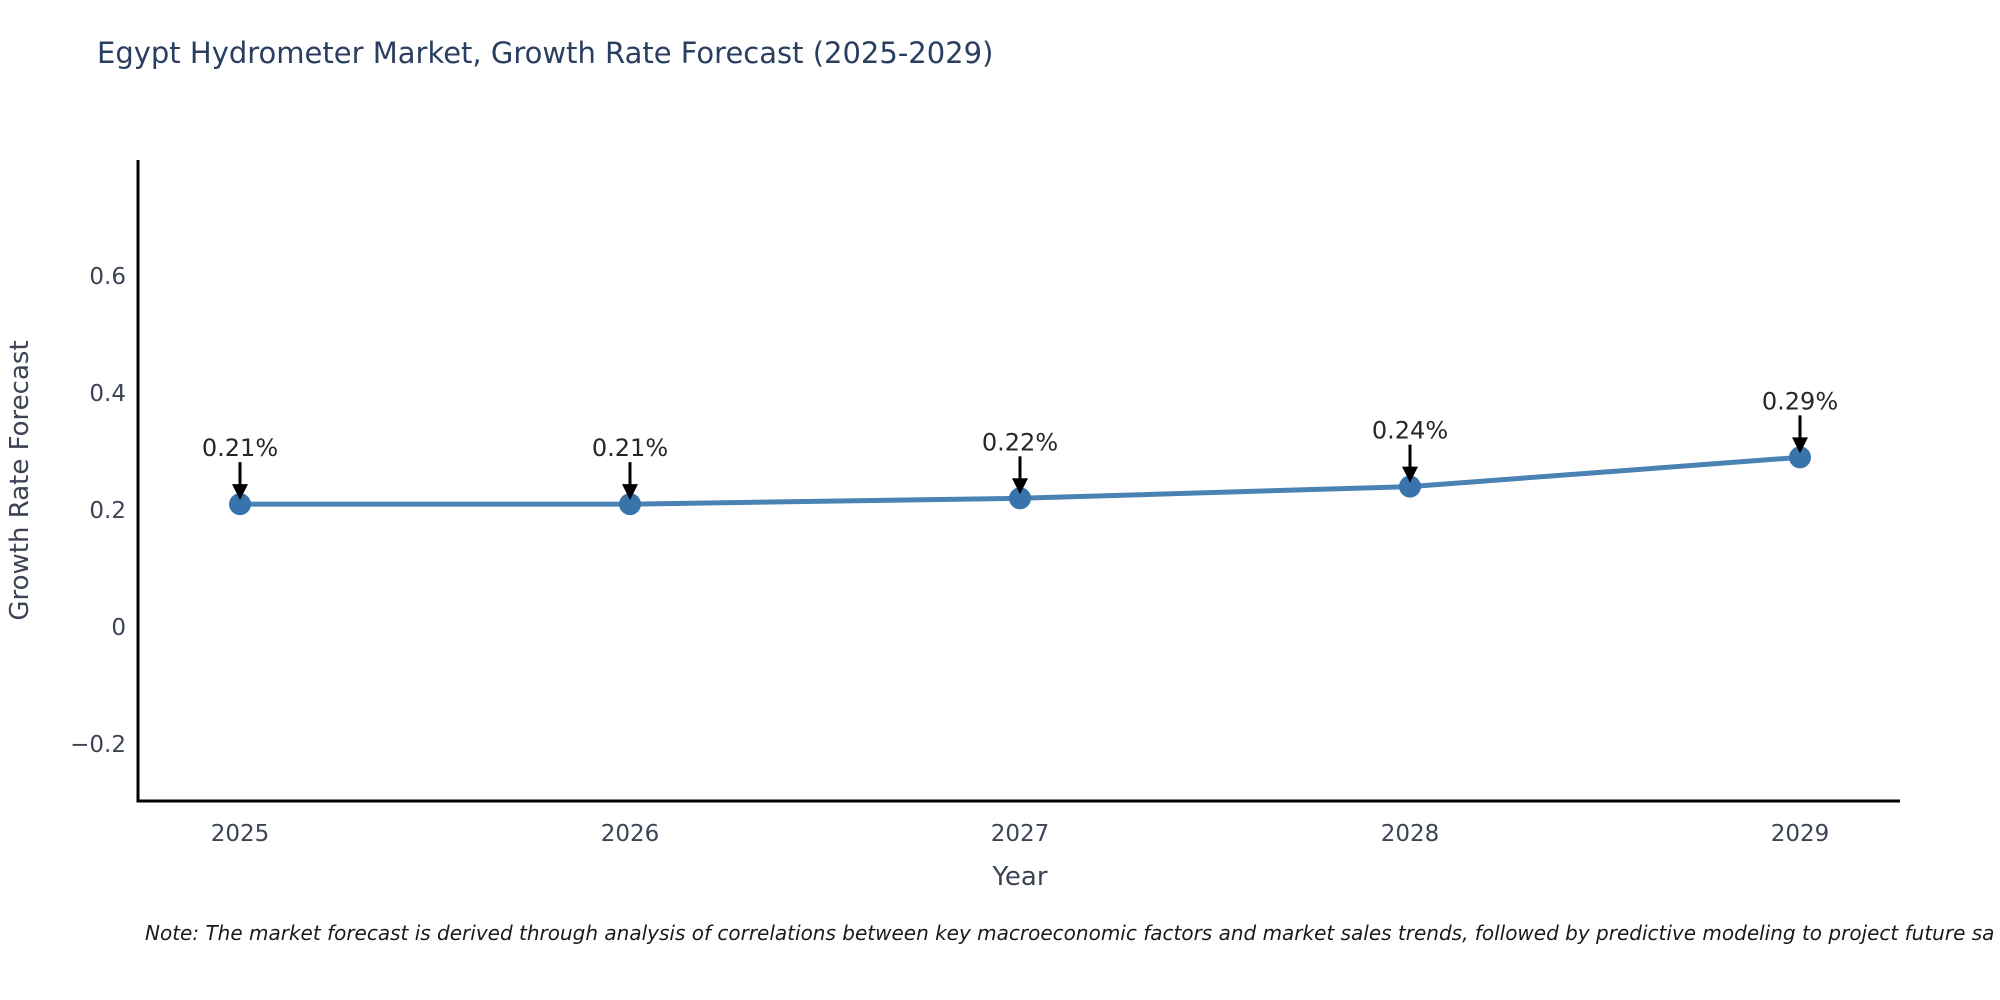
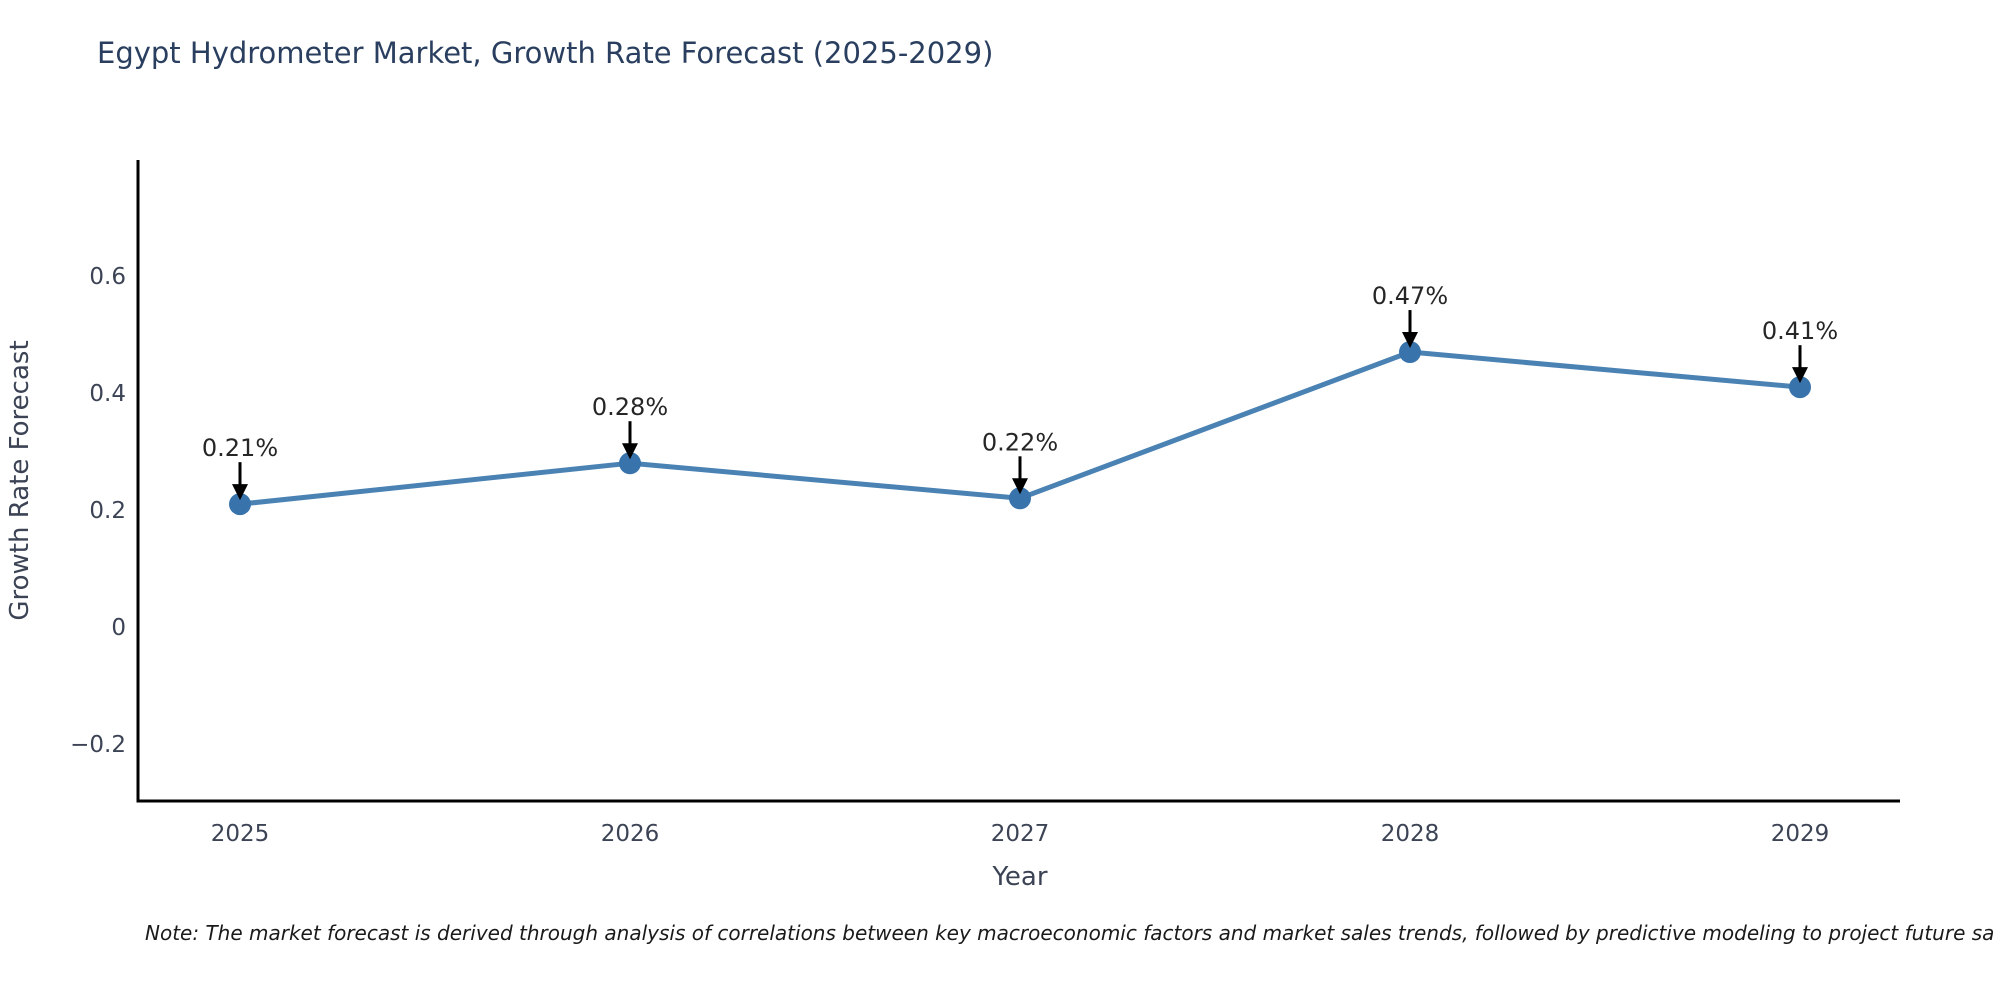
2026: 0.21% -> 0.28%
2028: 0.24% -> 0.47%
2029: 0.29% -> 0.41%
